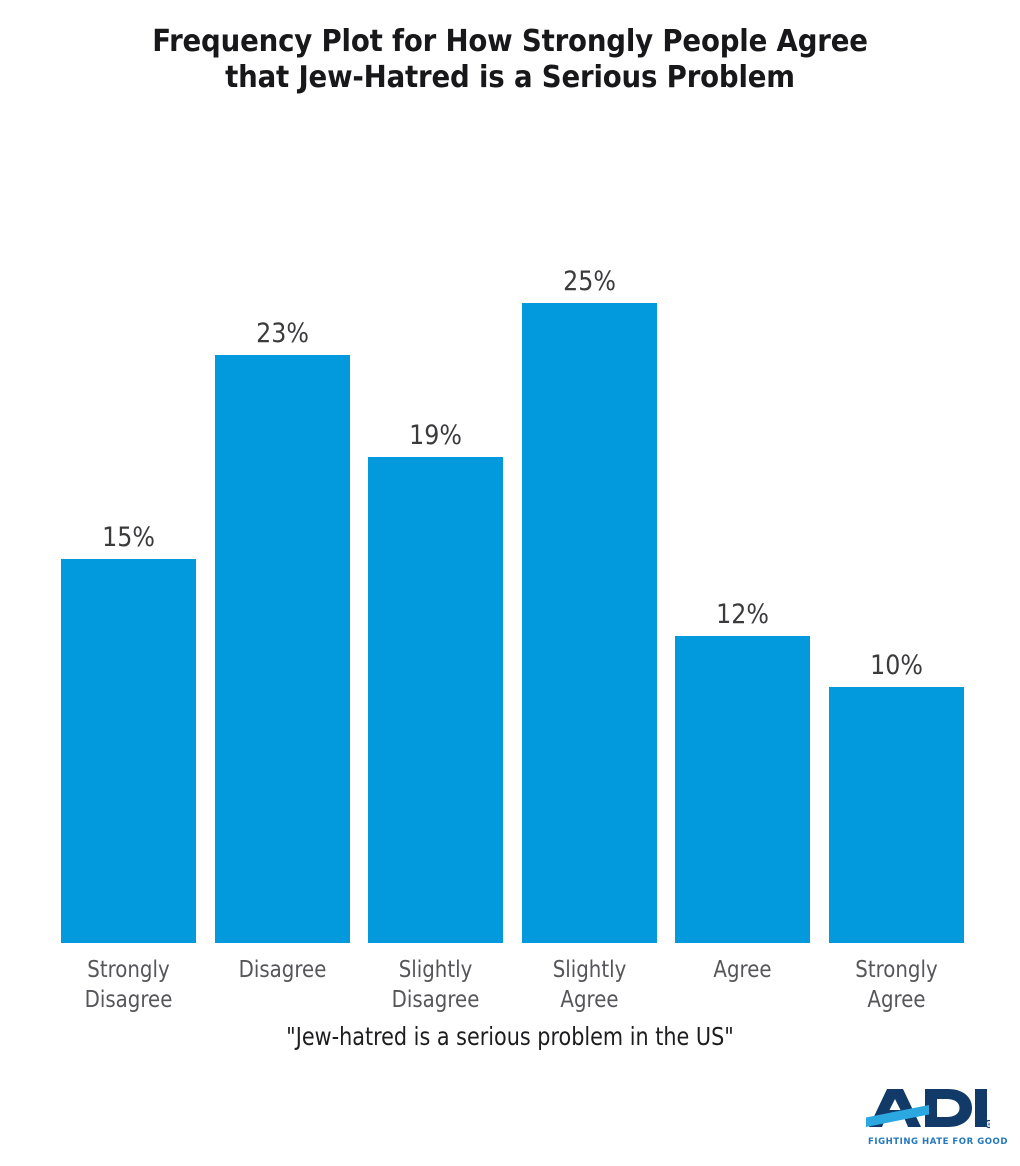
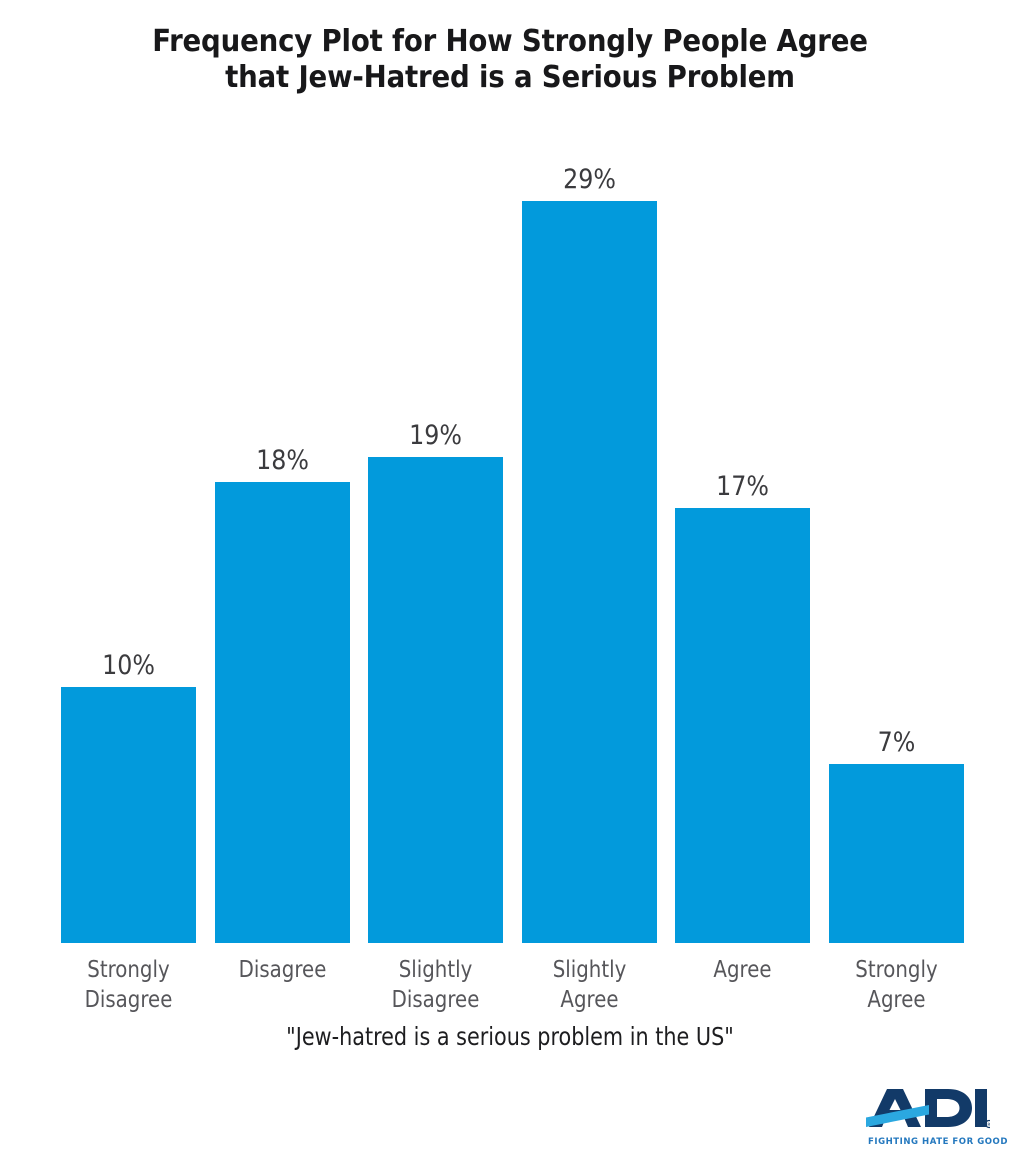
Strongly Disagree: 15% -> 10%
Disagree: 23% -> 18%
Slightly Agree: 25% -> 29%
Agree: 12% -> 17%
Strongly Agree: 10% -> 7%
